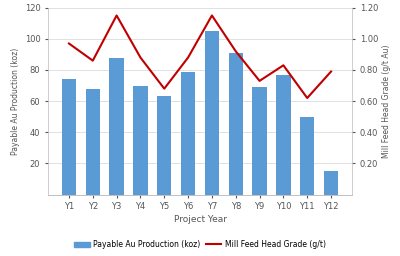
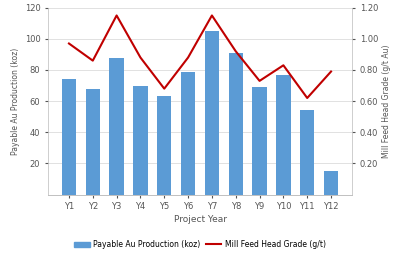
Payable Au Production (koz)/Y11: 50 -> 54
